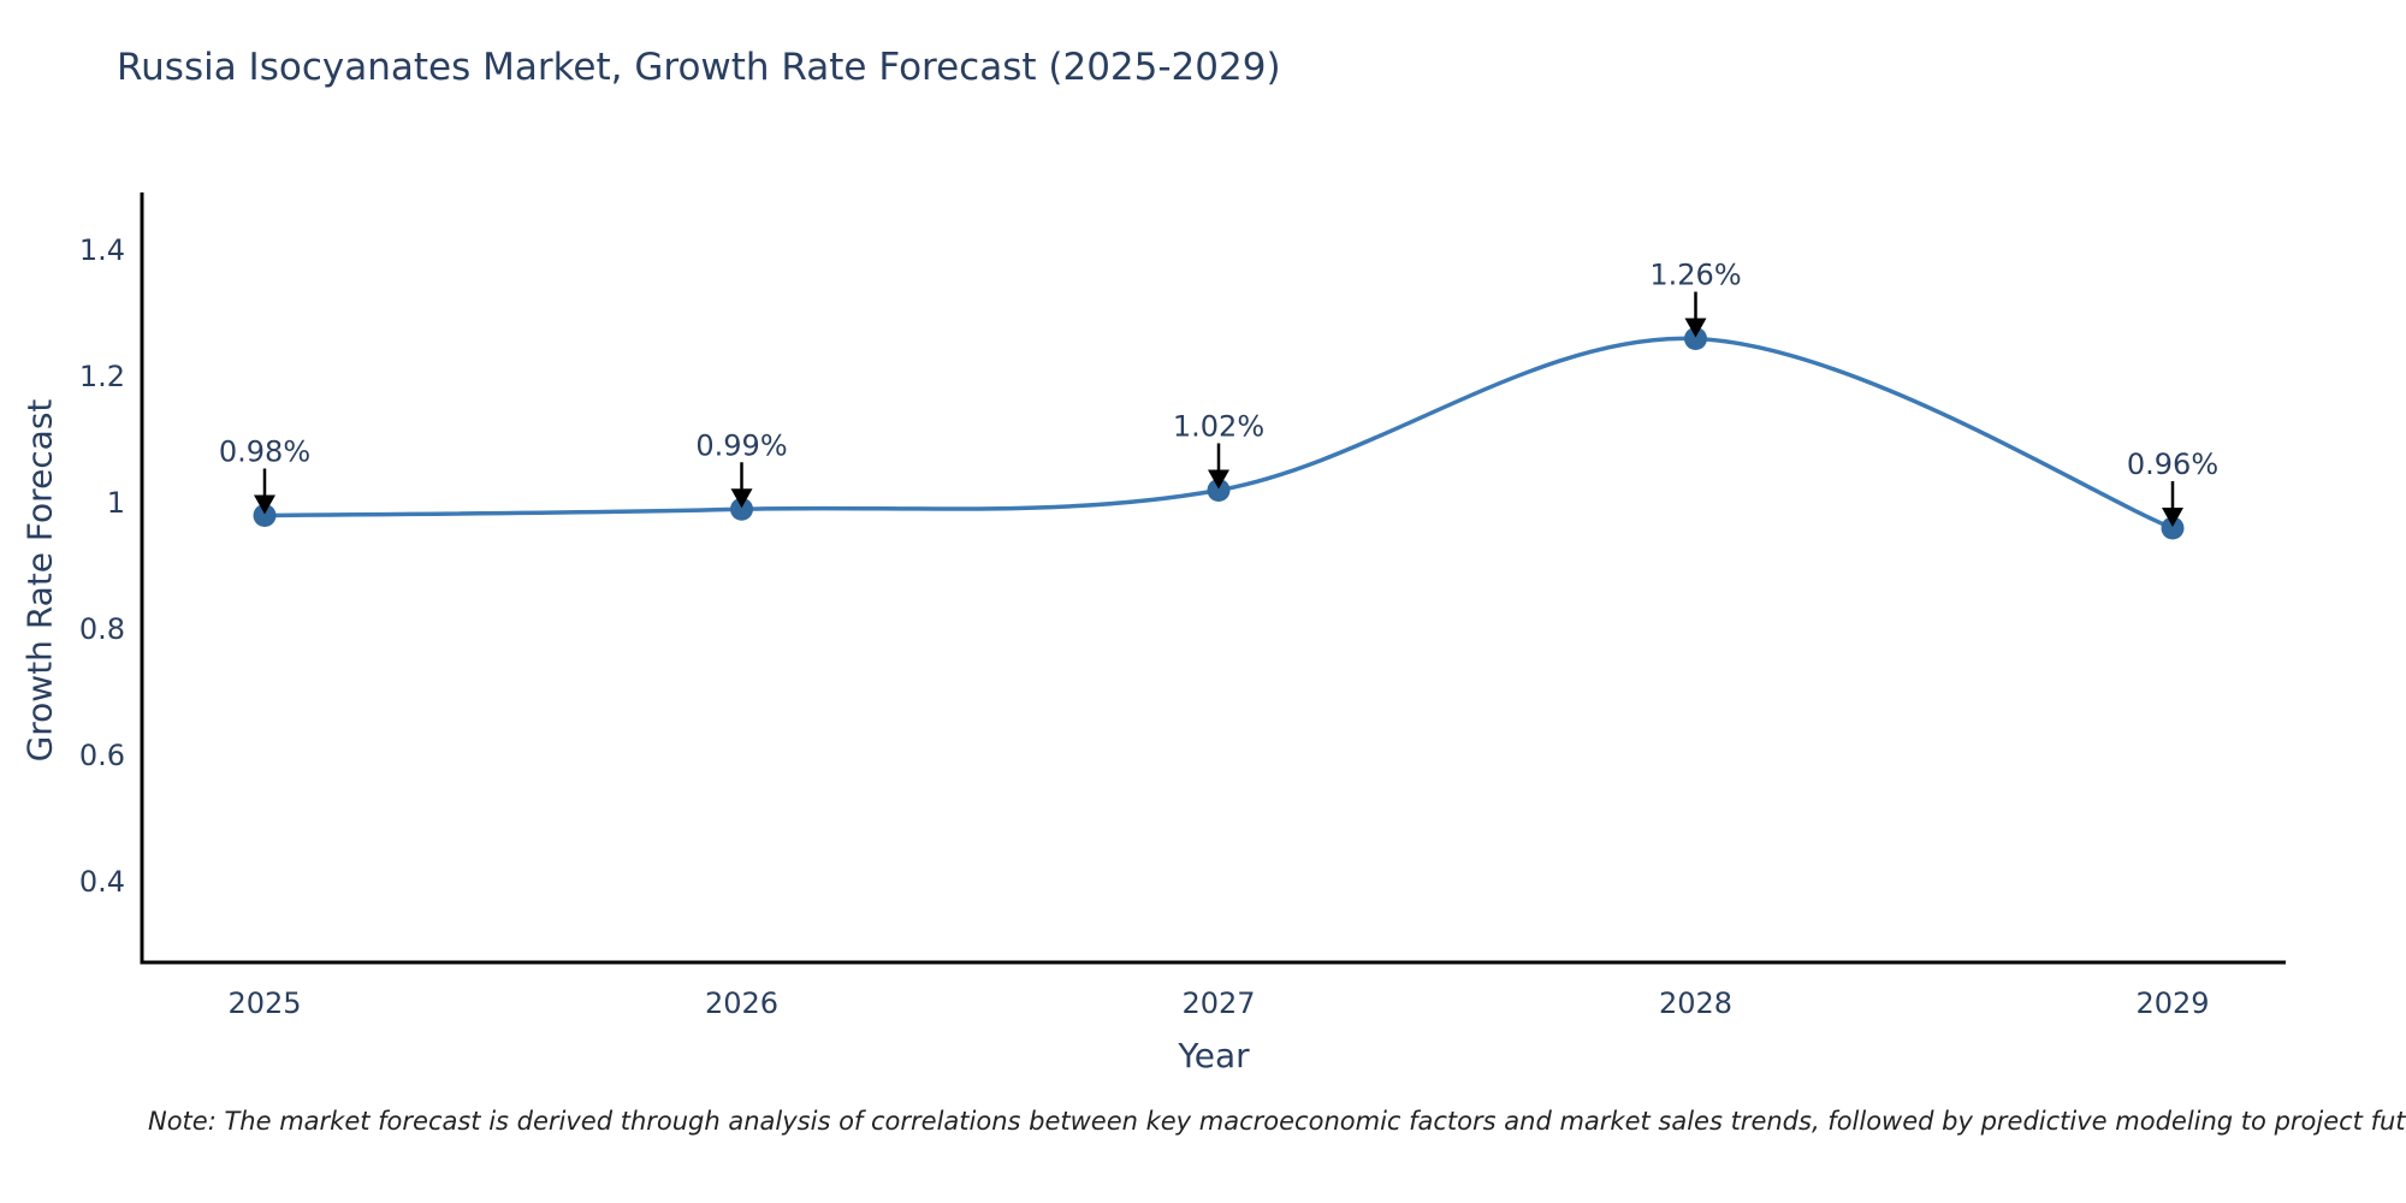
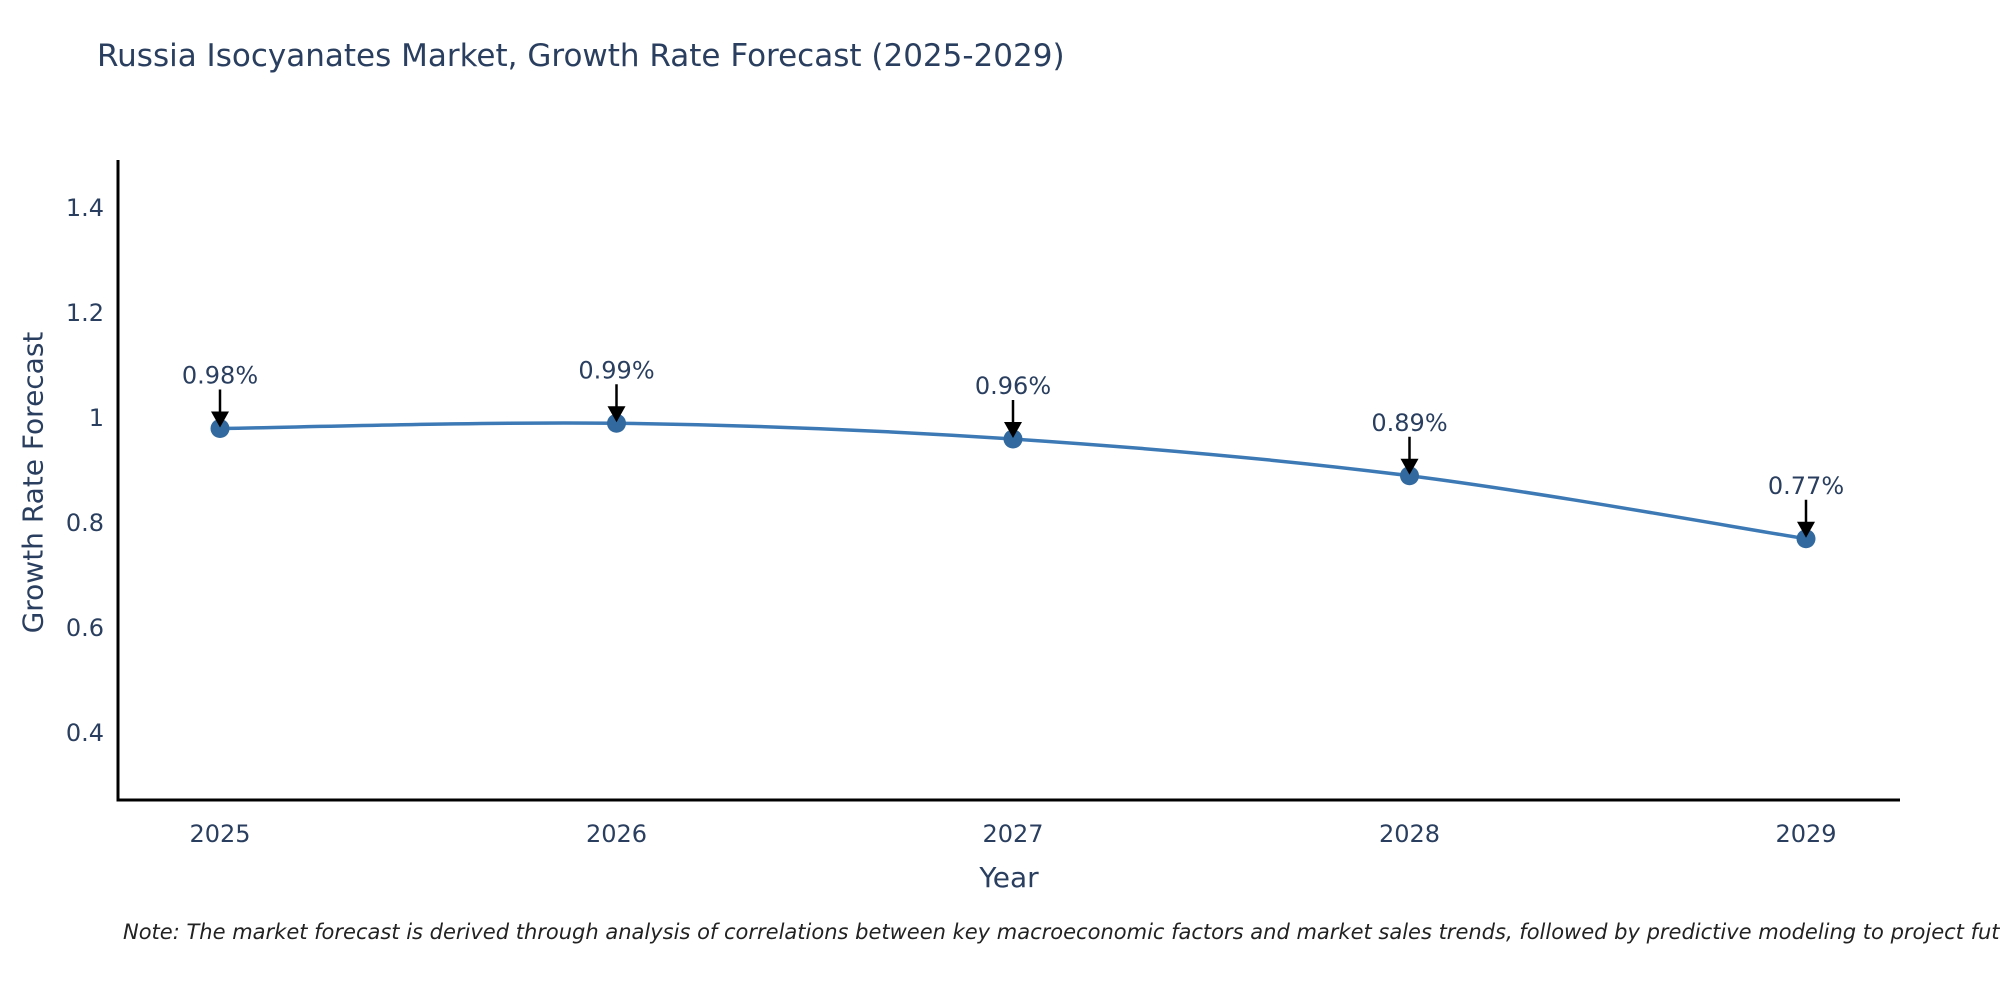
2027: 1.02% -> 0.96%
2028: 1.26% -> 0.89%
2029: 0.96% -> 0.77%
